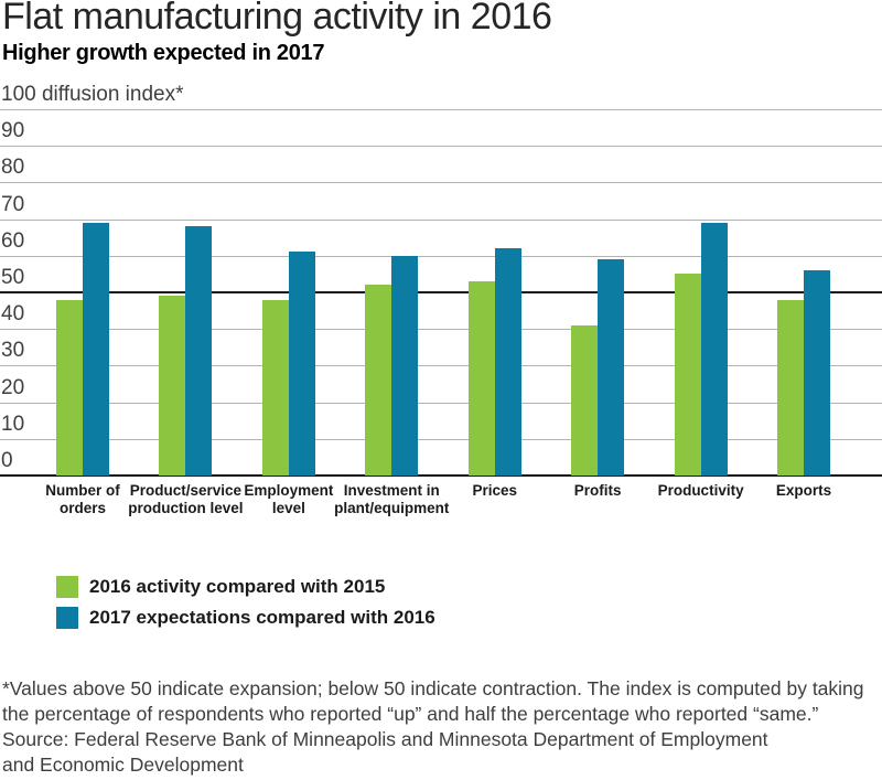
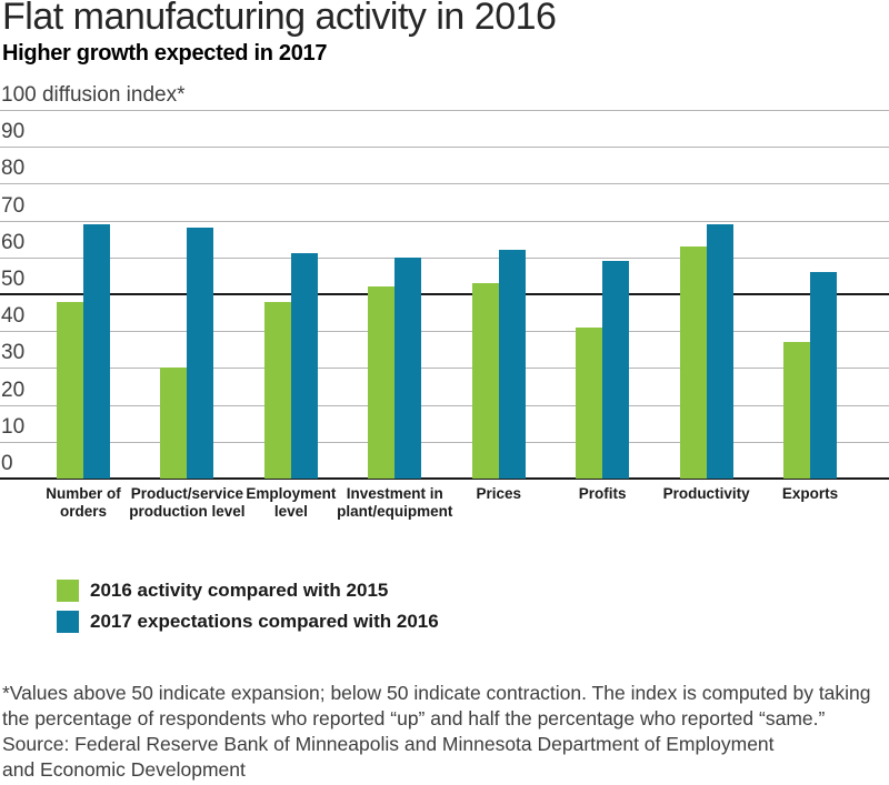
2016 activity compared with 2015/Product/service production level: 49 -> 30
2016 activity compared with 2015/Productivity: 55 -> 63
2016 activity compared with 2015/Exports: 48 -> 37
